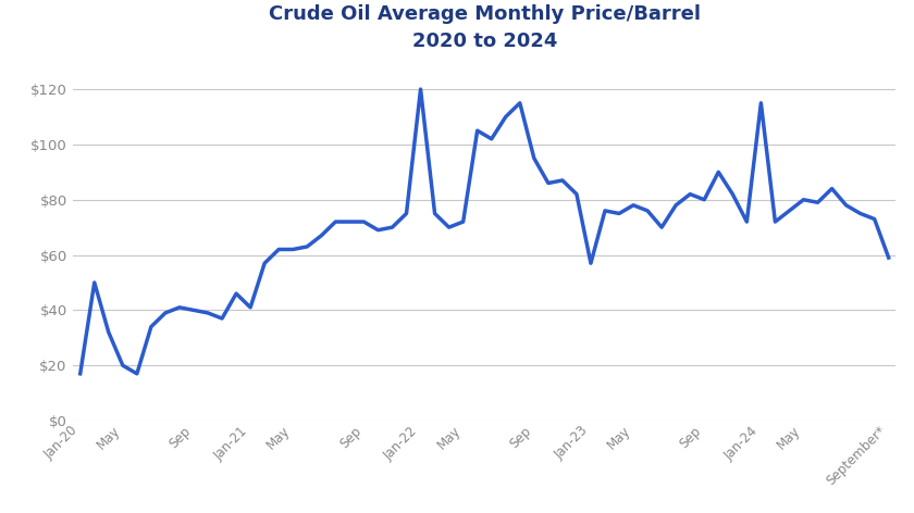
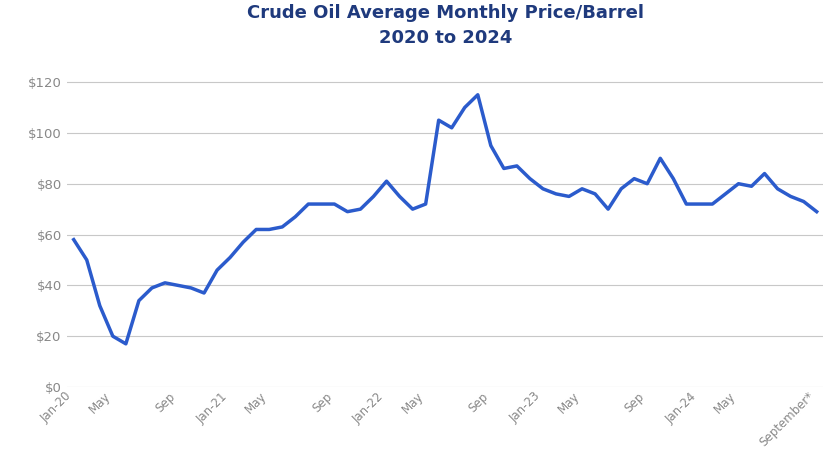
Jan-20: $17 -> $58
Jan-21: $41 -> $51
Jan-22: $120 -> $81
Jan-23: $57 -> $78
Jan-24: $115 -> $72
September*: $59 -> $69
